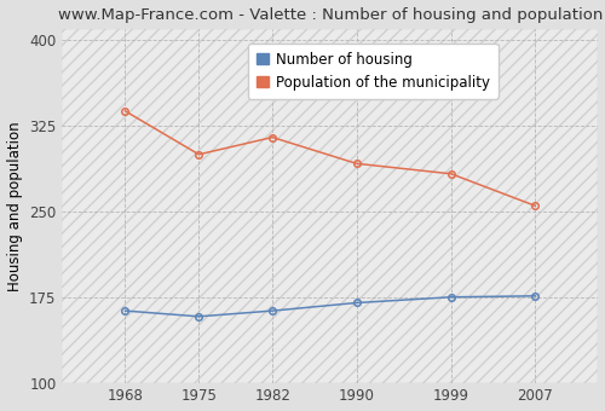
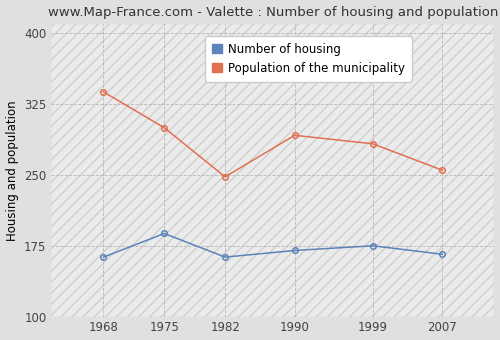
Number of housing/1975: 158 -> 188
Population of the municipality/1982: 315 -> 248
Number of housing/2007: 176 -> 166
